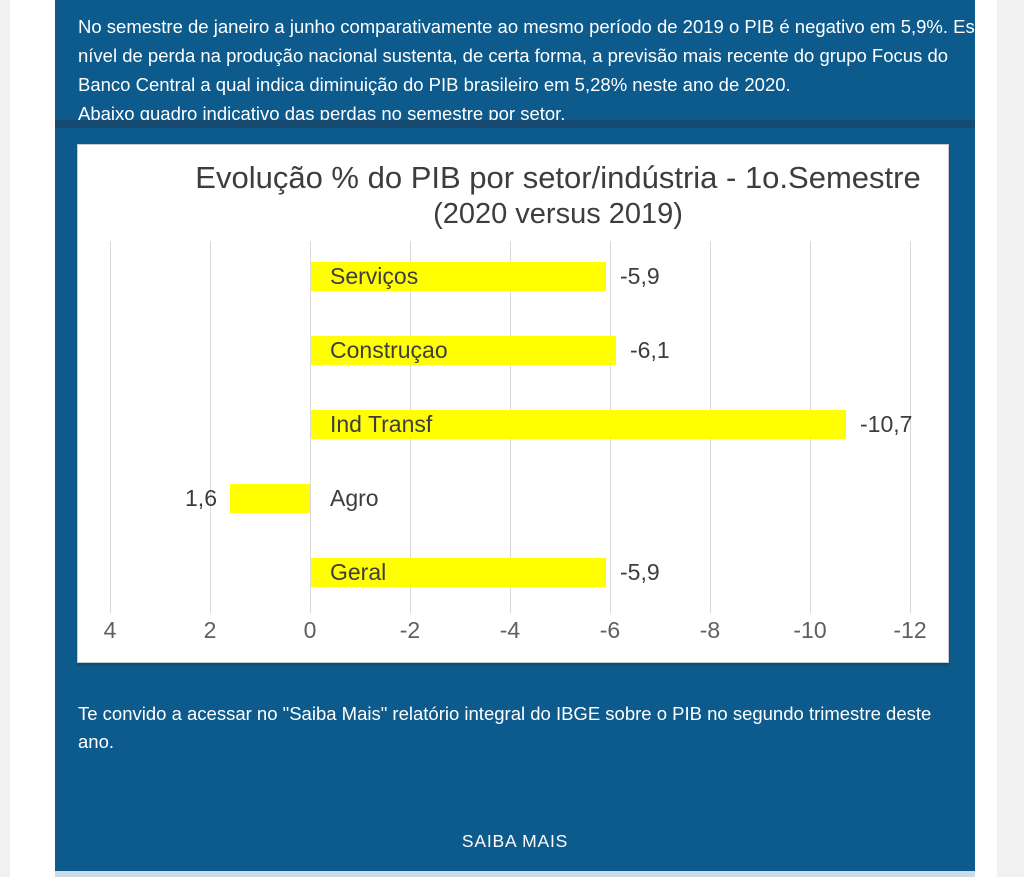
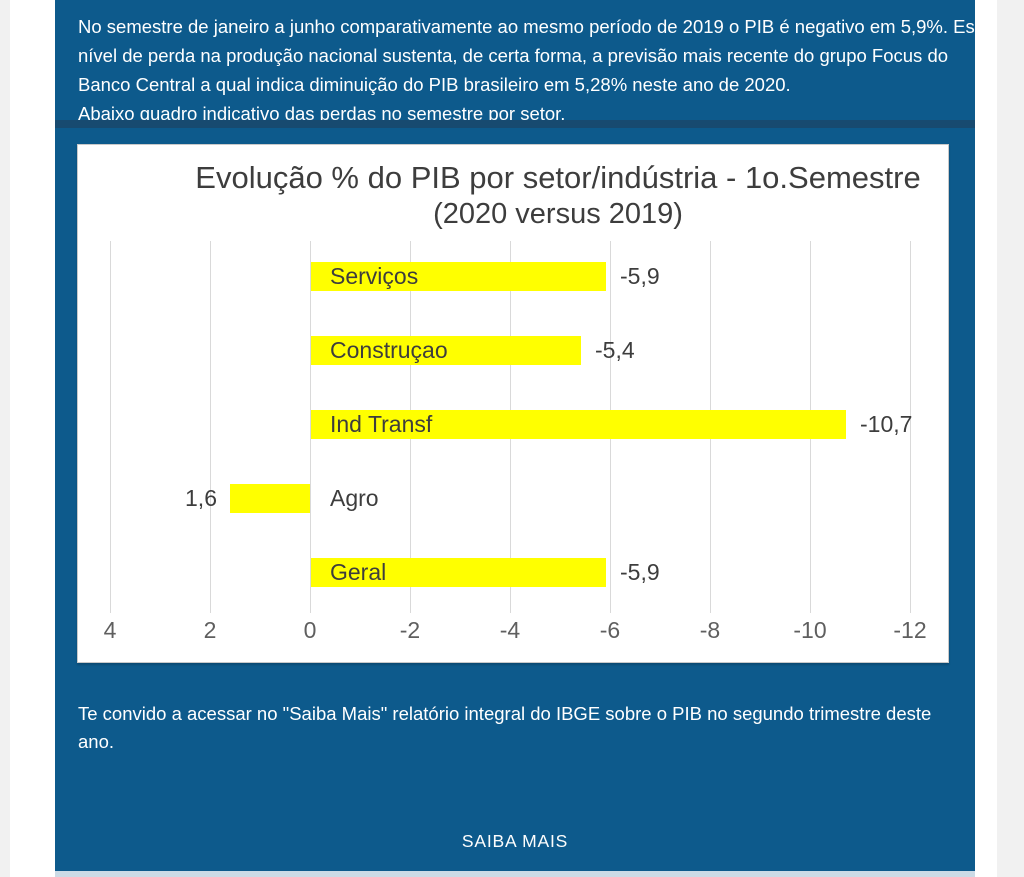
Construçao: -6,1 -> -5,4
